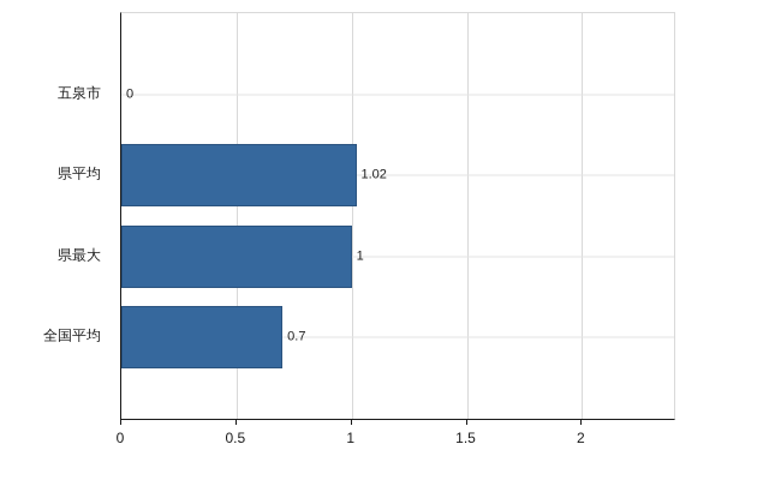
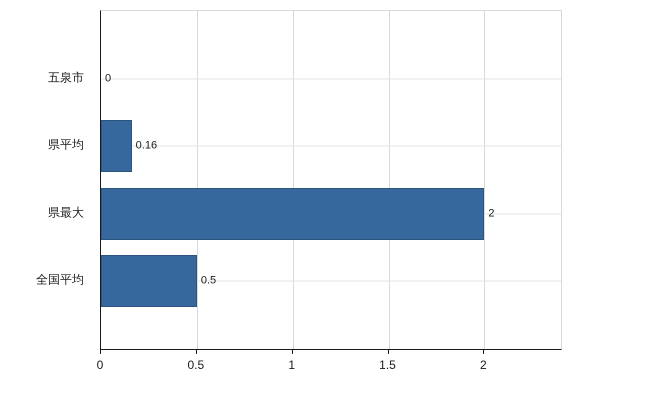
県平均: 1.02 -> 0.16
県最大: 1 -> 2
全国平均: 0.7 -> 0.5
